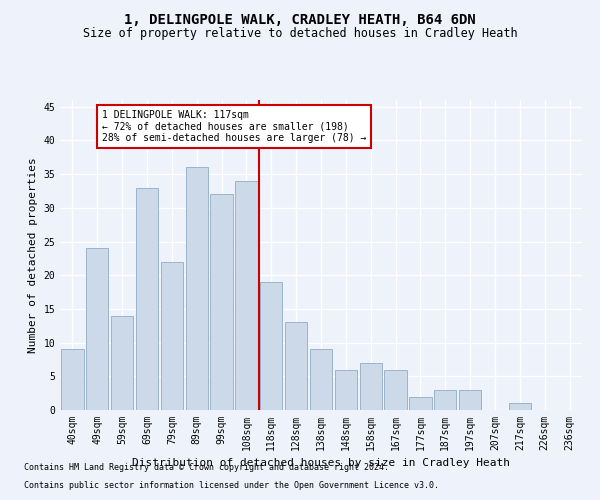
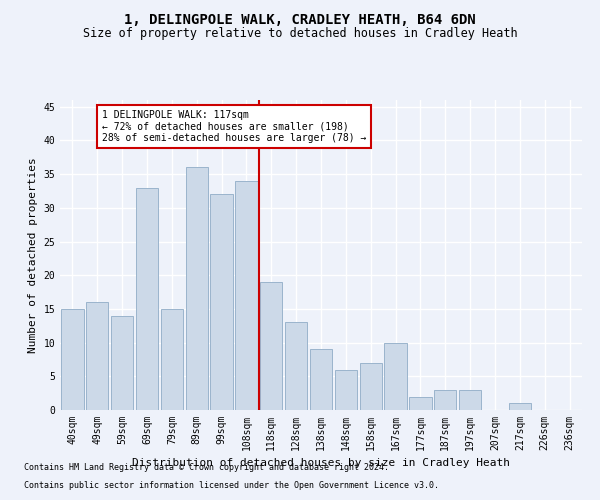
40sqm: 9 -> 15
49sqm: 24 -> 16
79sqm: 22 -> 15
167sqm: 6 -> 10
